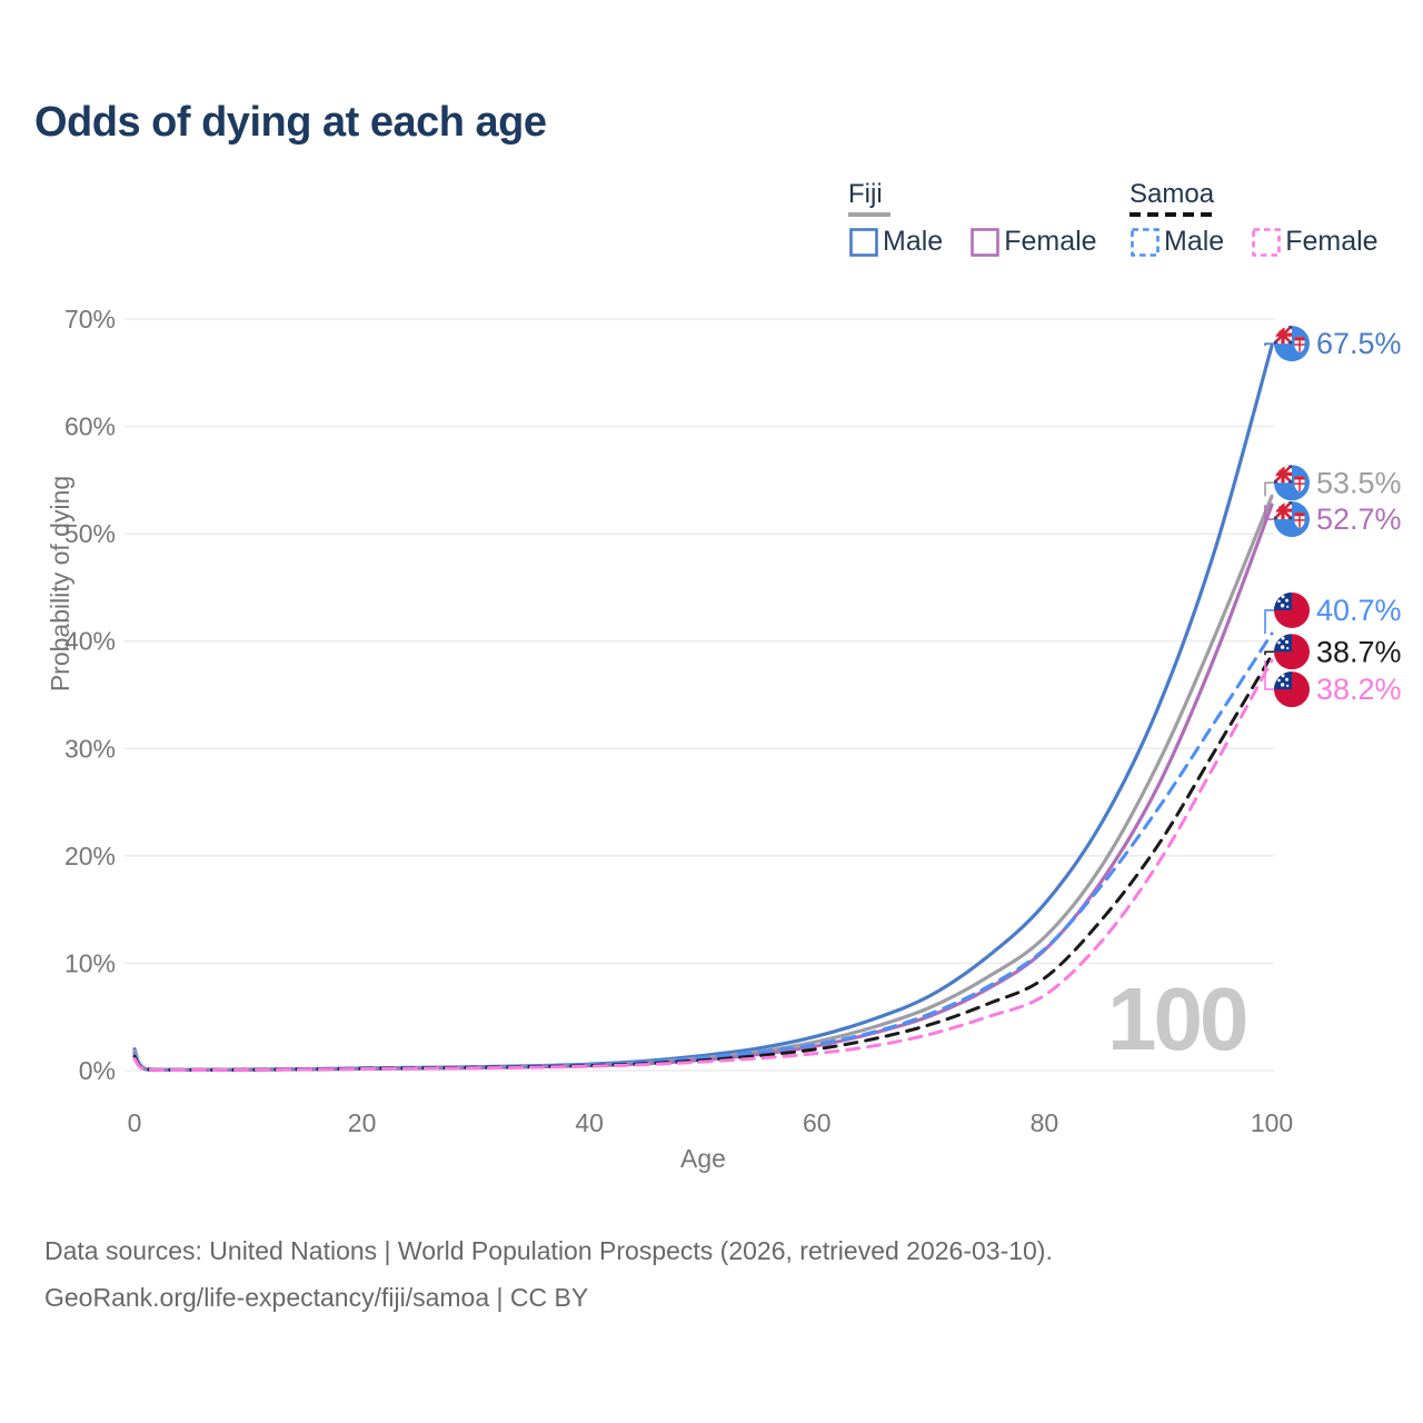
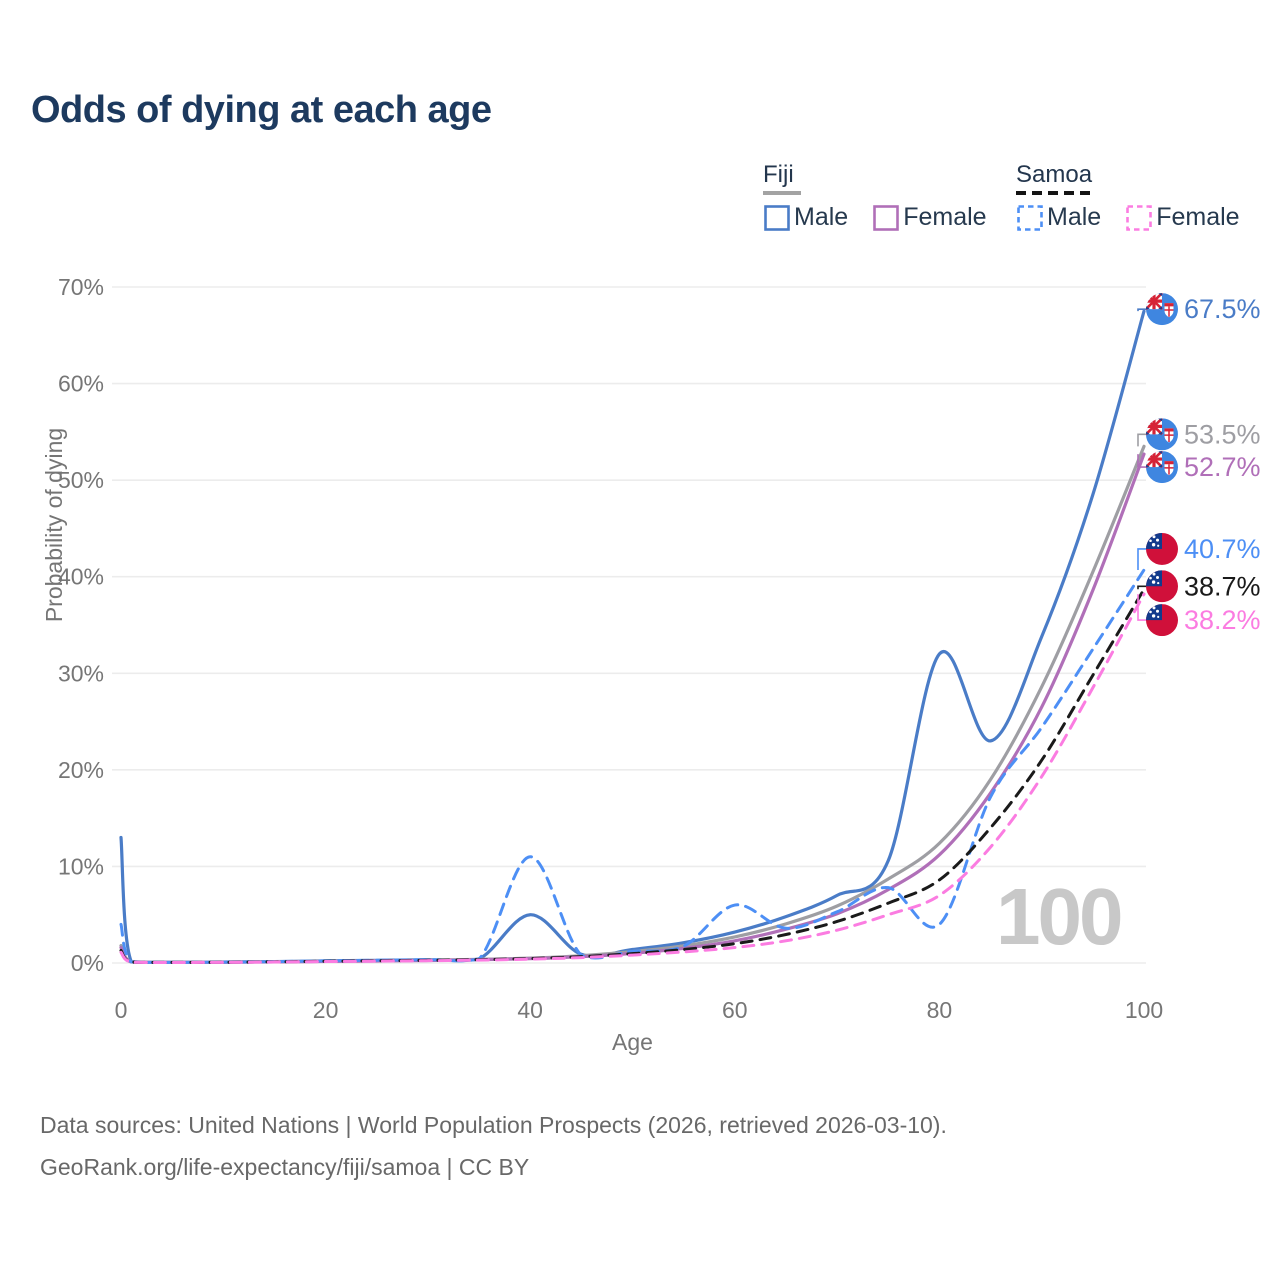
Fiji Male/0: 2% -> 13%
Samoa Male/0: 2% -> 4%
Fiji Male/40: 1% -> 5%
Samoa Male/40: 1% -> 11%
Samoa Male/60: 2% -> 6%
Fiji Male/80: 16% -> 32%
Samoa Male/80: 11% -> 4%
